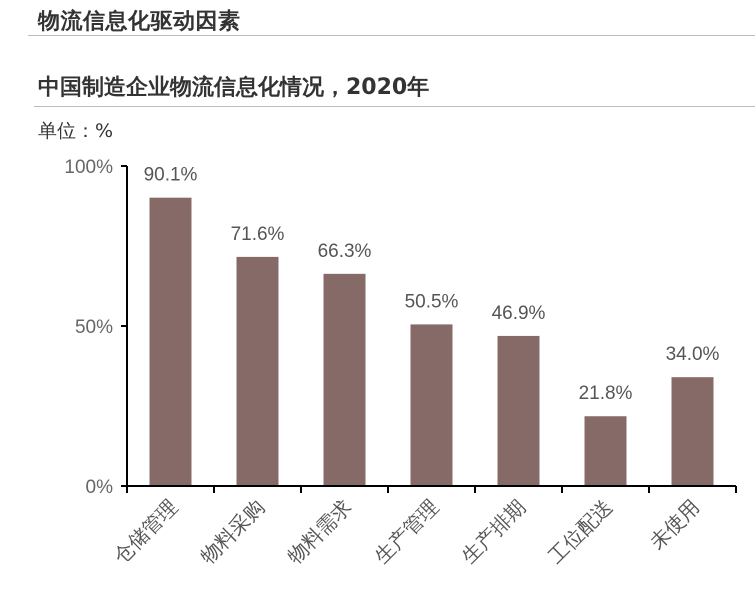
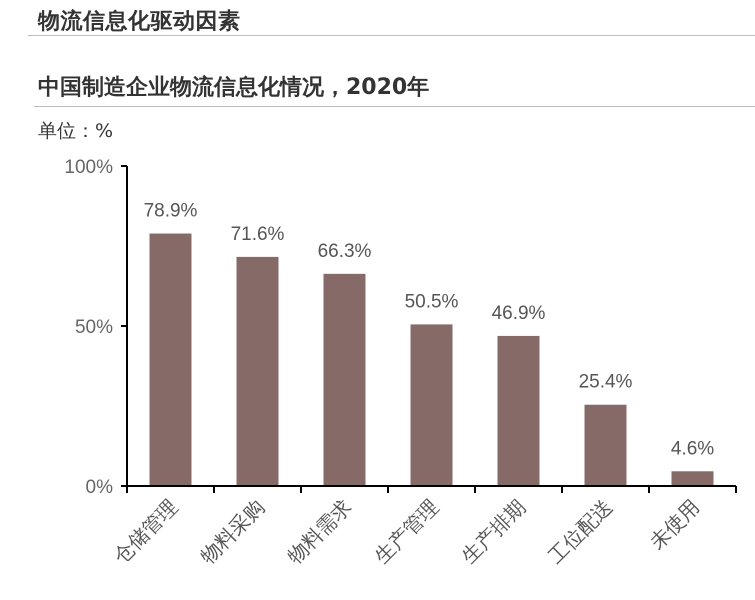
仓储管理: 90.1% -> 78.9%
工位配送: 21.8% -> 25.4%
未使用: 34.0% -> 4.6%
